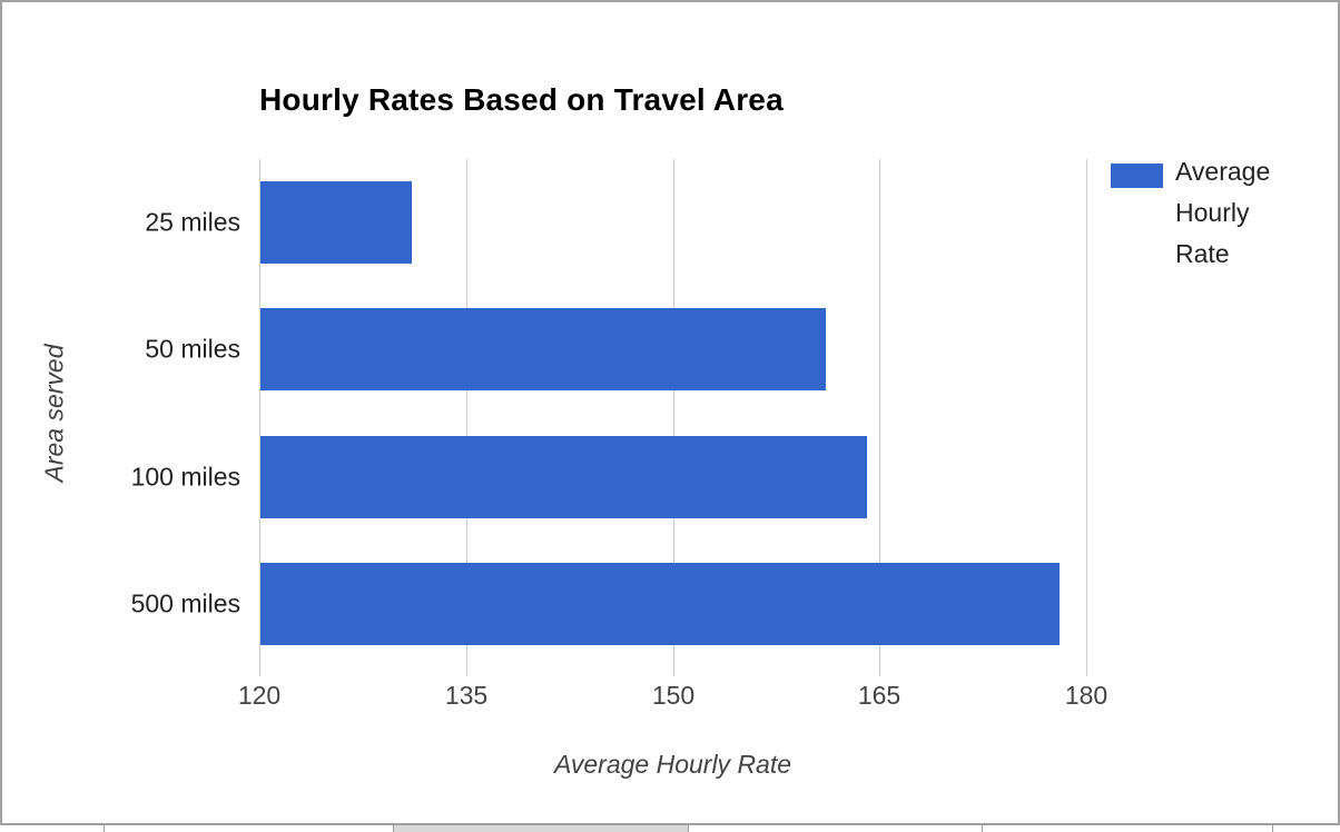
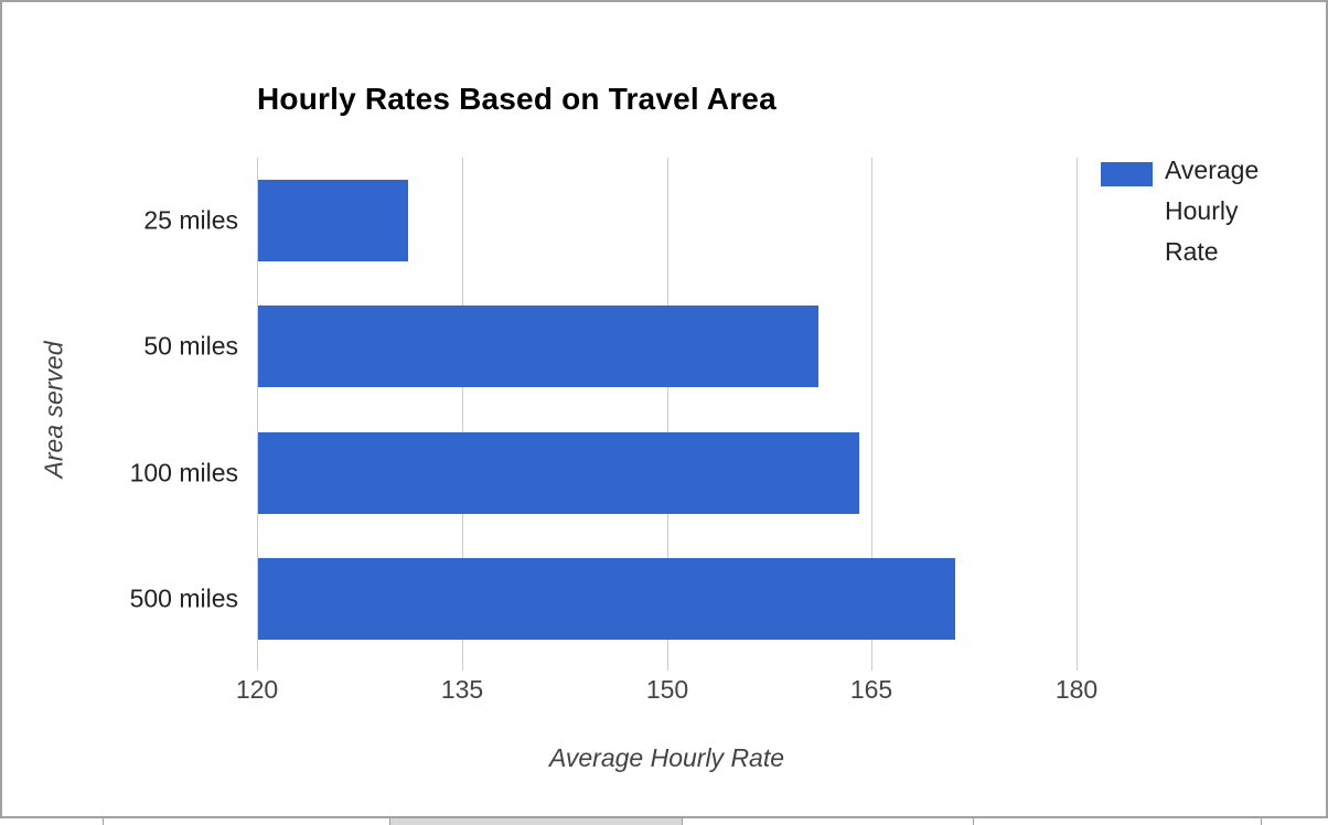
500 miles: 178 -> 171
